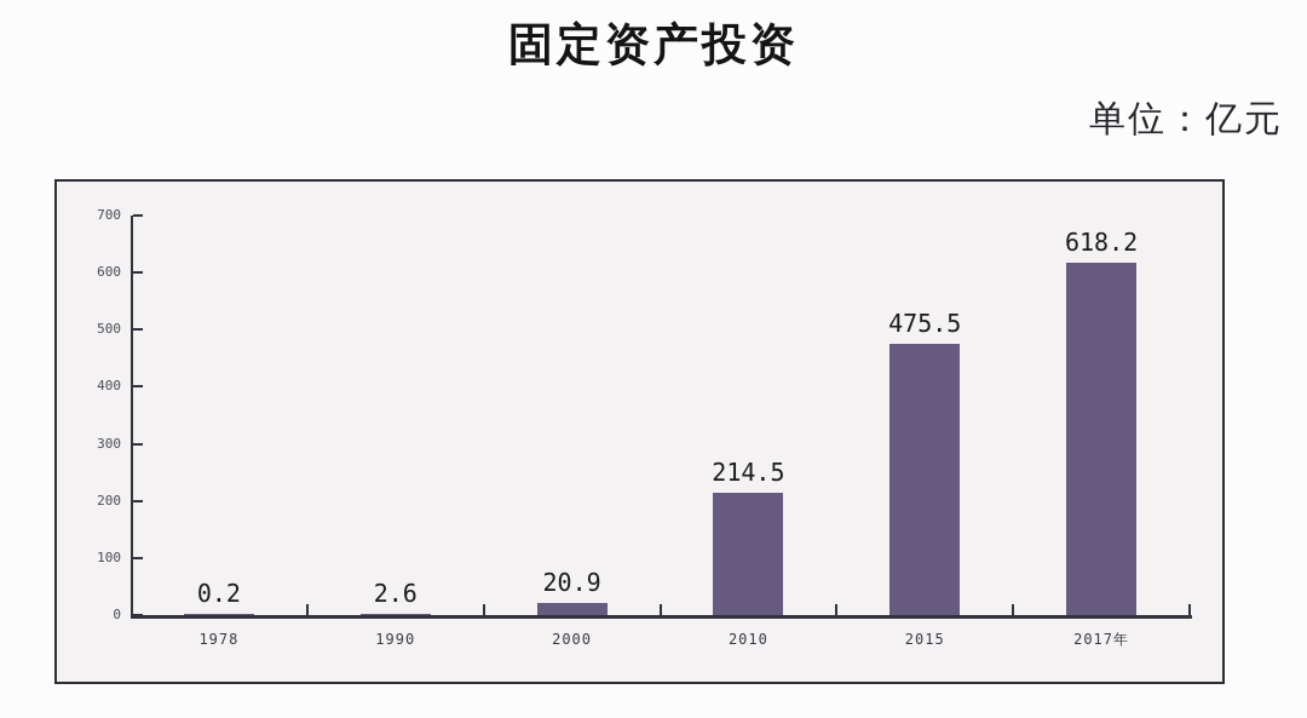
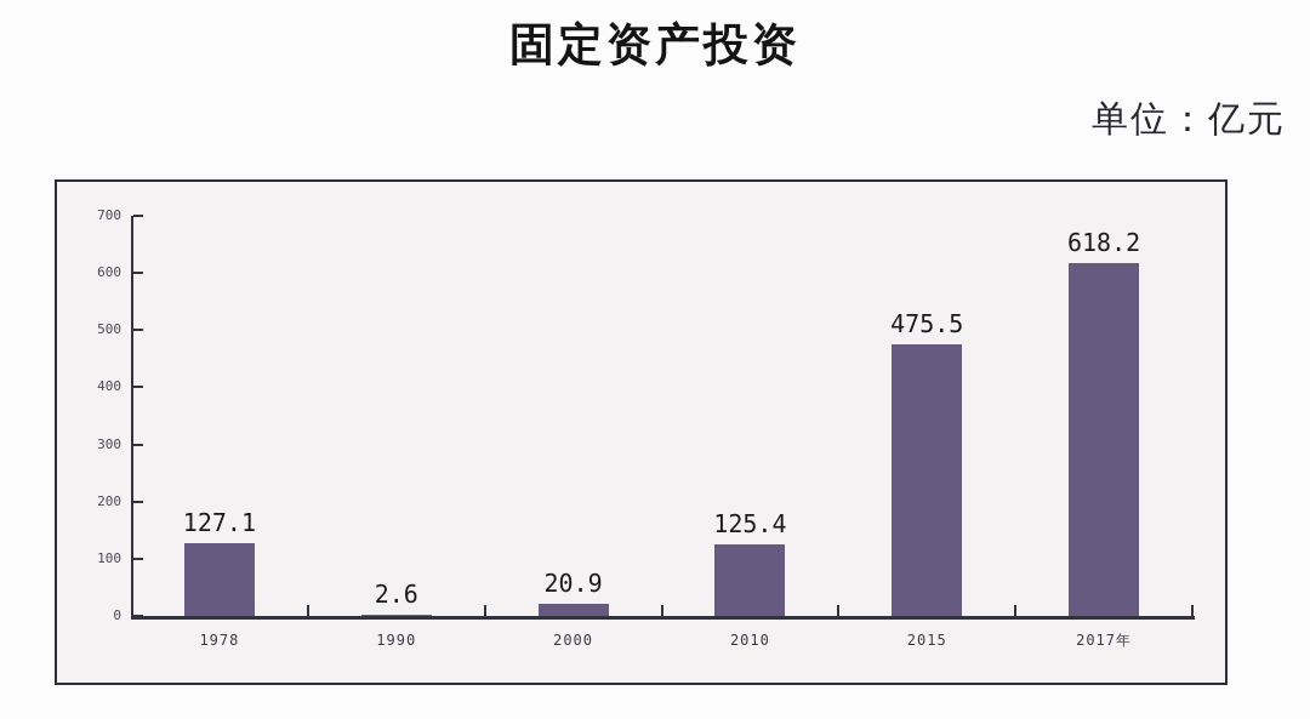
1978: 0.2 -> 127.1
2010: 214.5 -> 125.4
